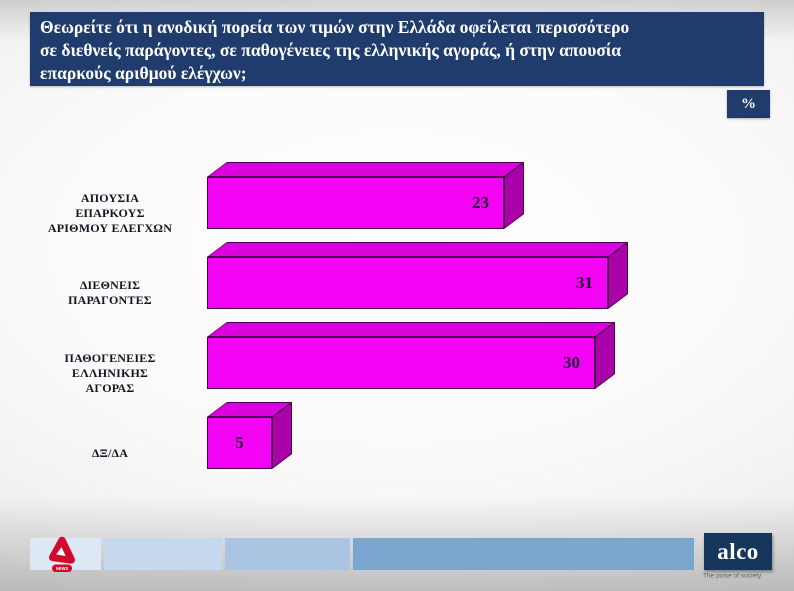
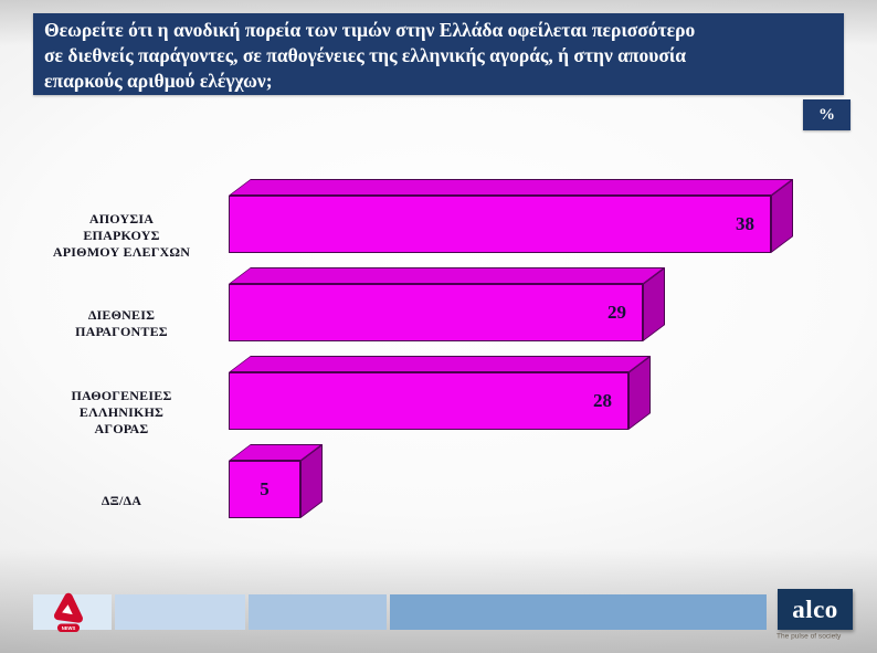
ΑΠΟΥΣΙΑ ΕΠΑΡΚΟΥΣ ΑΡΙΘΜΟΥ ΕΛΕΓΧΩΝ: 23 -> 38
ΔΙΕΘΝΕΙΣ ΠΑΡΑΓΟΝΤΕΣ: 31 -> 29
ΠΑΘΟΓΕΝΕΙΕΣ ΕΛΛΗΝΙΚΗΣ ΑΓΟΡΑΣ: 30 -> 28
